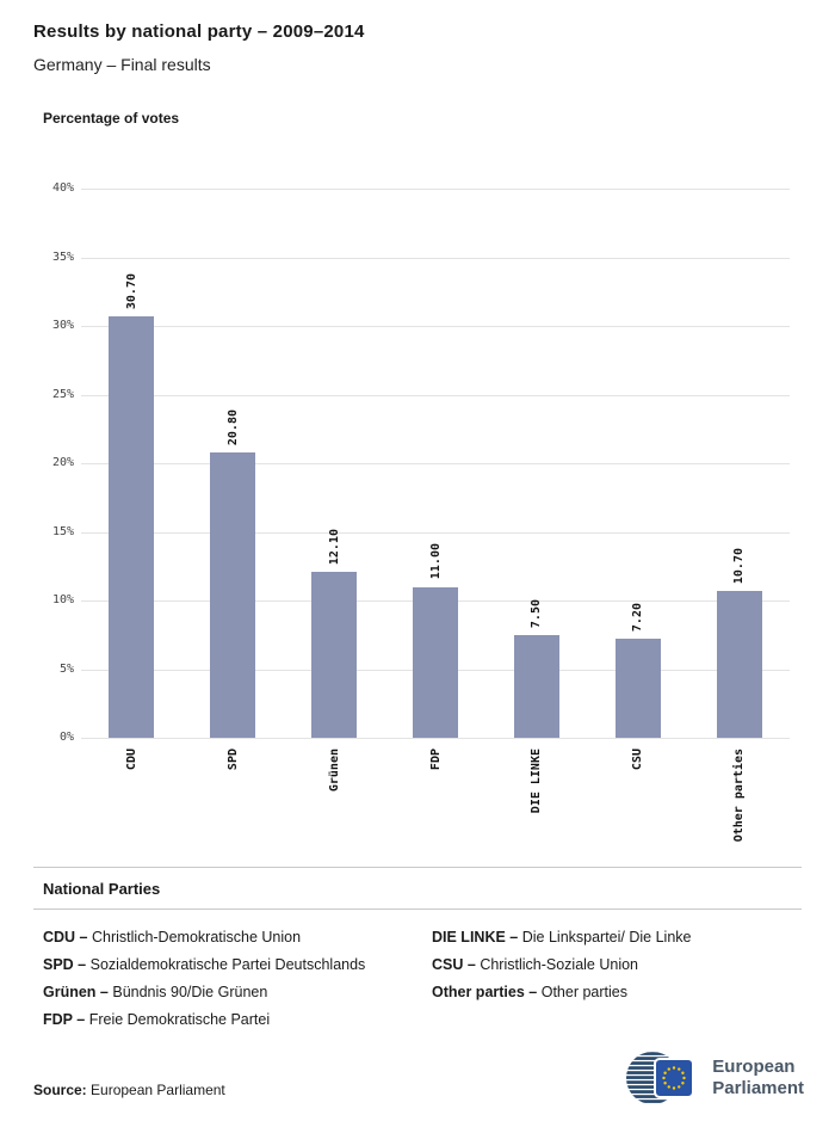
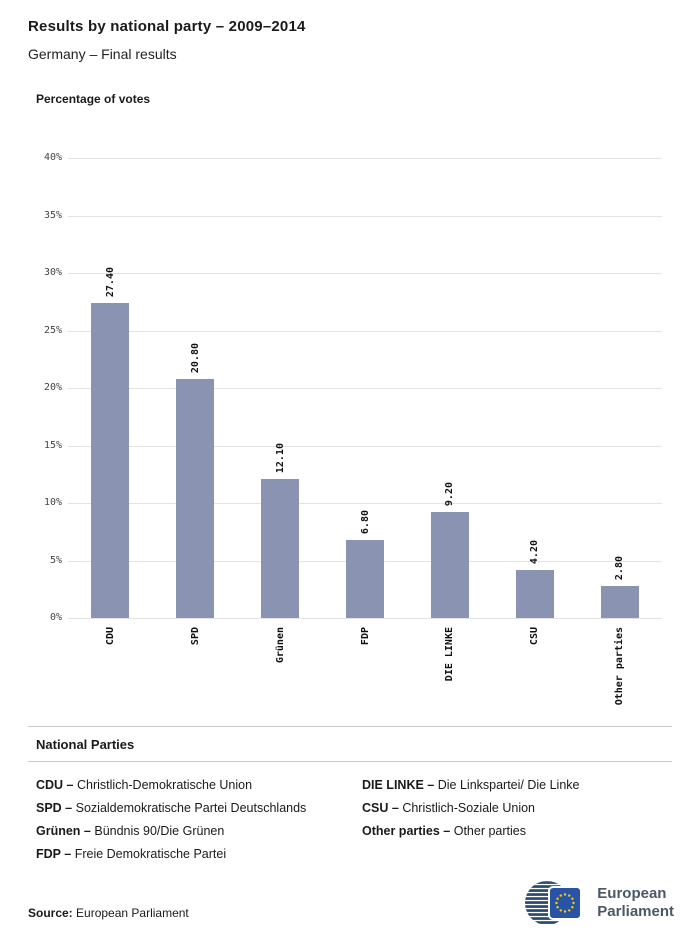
CDU: 30.70 -> 27.40
FDP: 11.00 -> 6.80
DIE LINKE: 7.50 -> 9.20
CSU: 7.20 -> 4.20
Other parties: 10.70 -> 2.80
